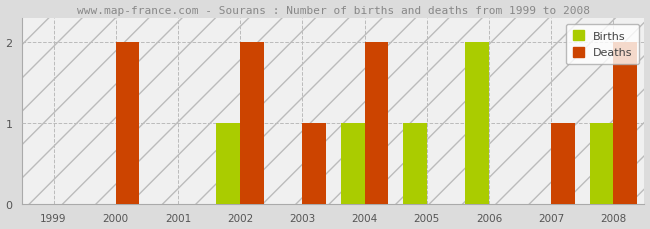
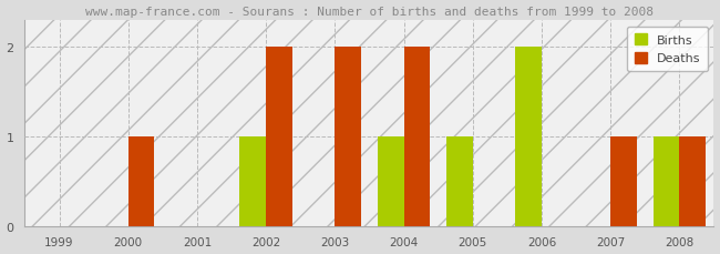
Deaths/2000: 2 -> 1
Deaths/2003: 1 -> 2
Deaths/2008: 2 -> 1
